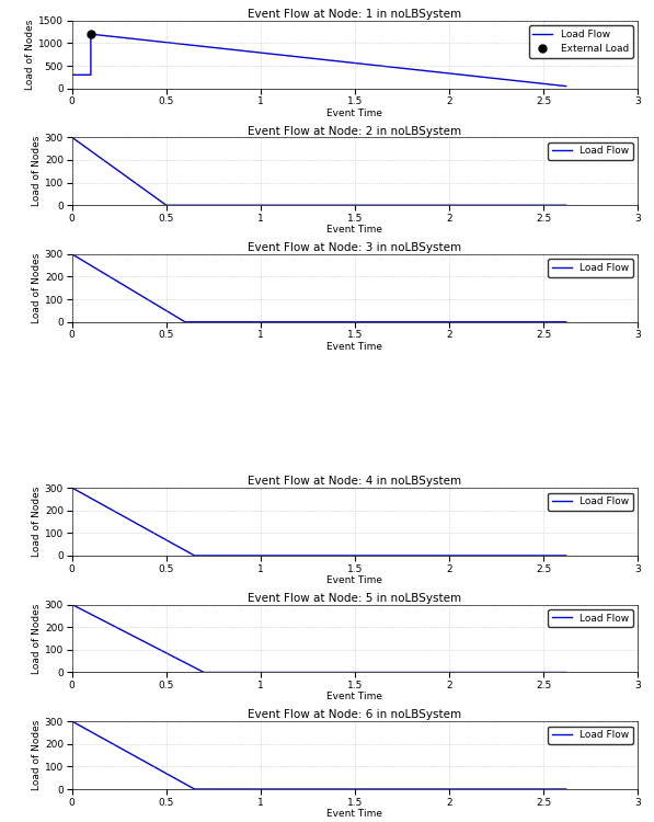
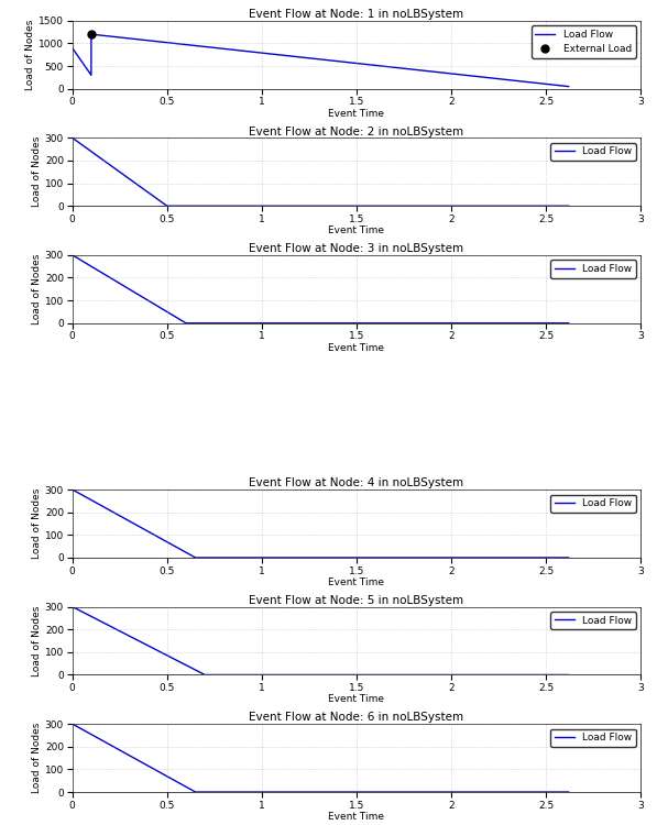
Event Flow at Node: 1 in noLBSystem/0: 300 -> 900
